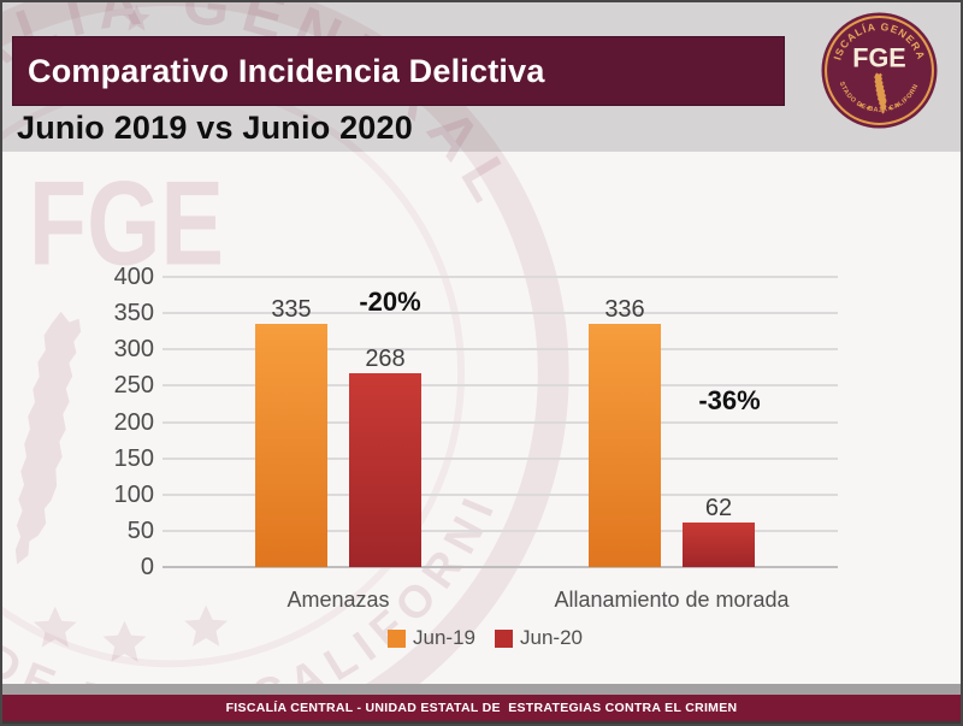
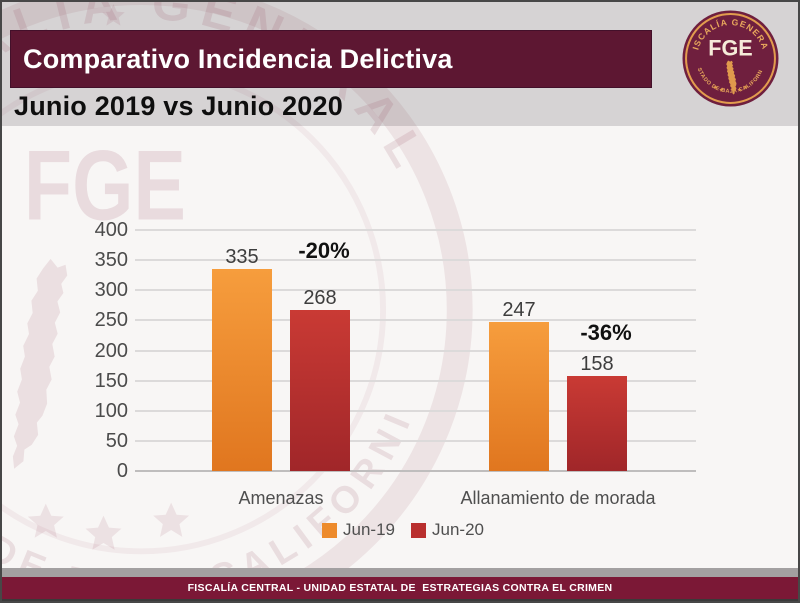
Jun-19/Allanamiento de morada: 336 -> 247
Jun-20/Allanamiento de morada: 62 -> 158
